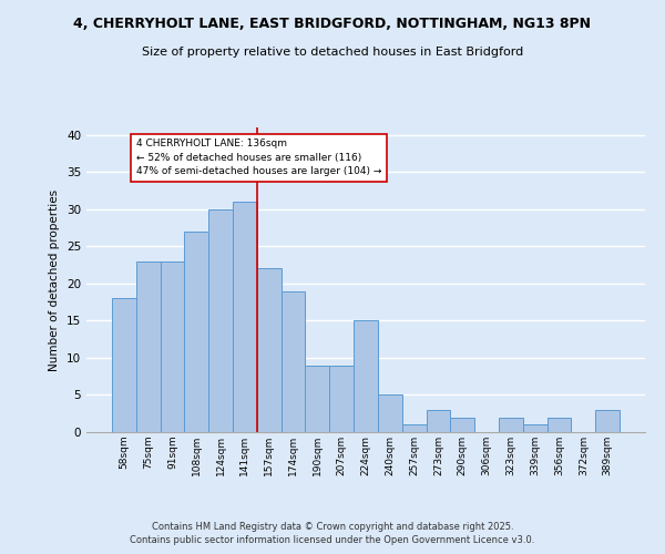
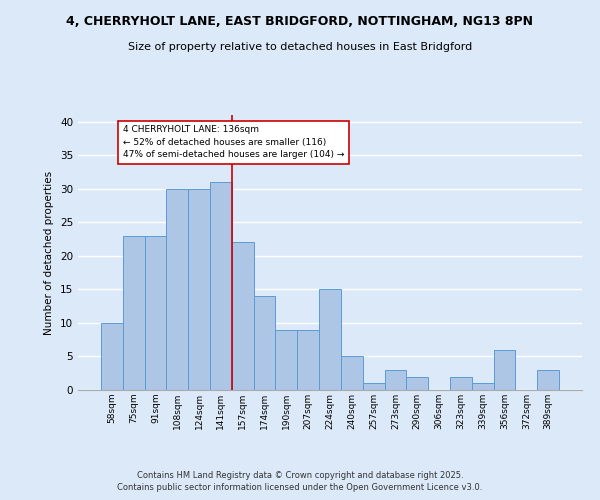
58sqm: 18 -> 10
108sqm: 27 -> 30
174sqm: 19 -> 14
356sqm: 2 -> 6
